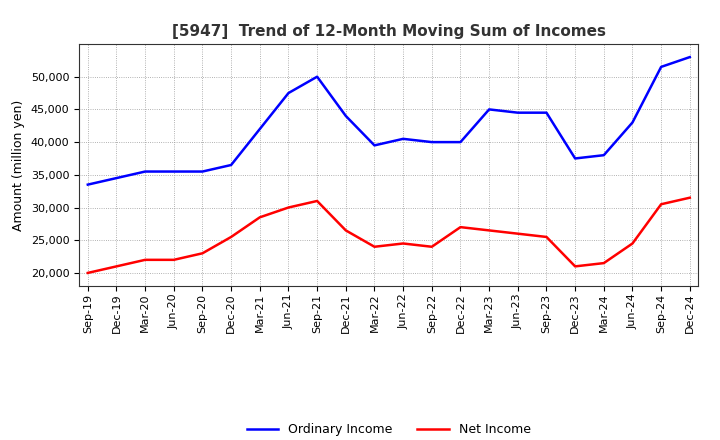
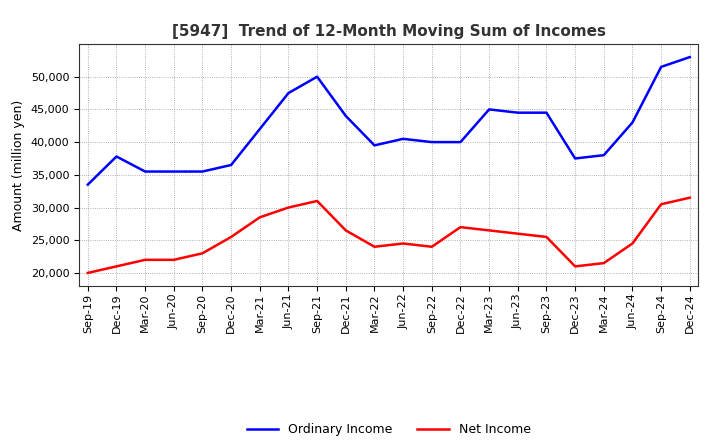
Ordinary Income/Dec-19: 34,500 -> 37,800
